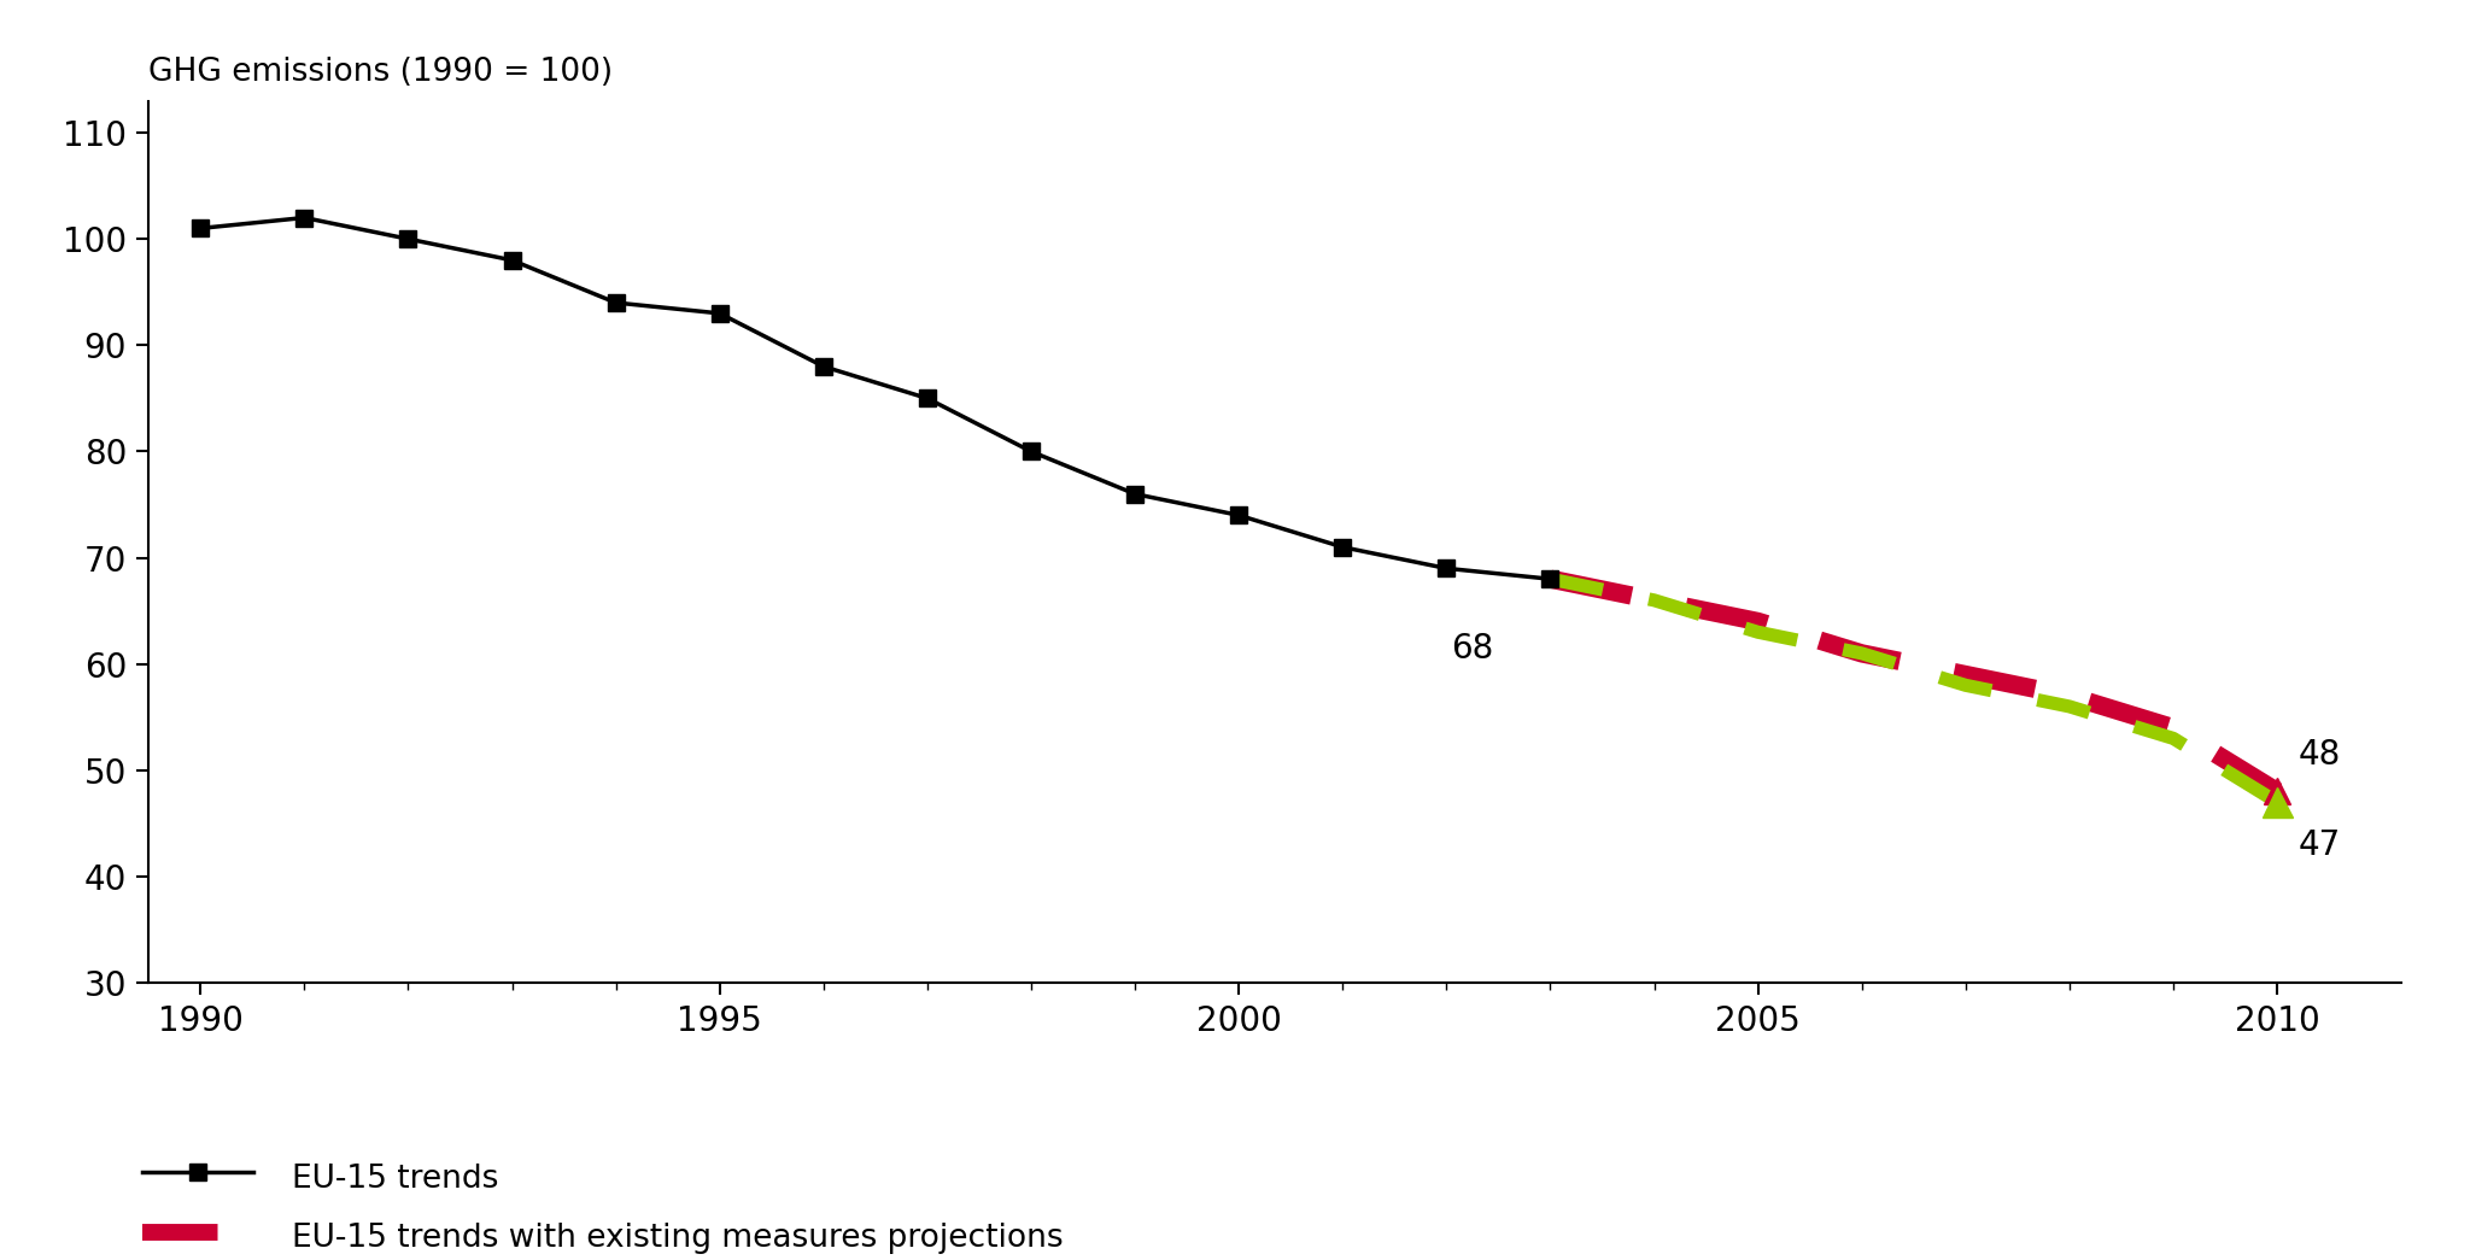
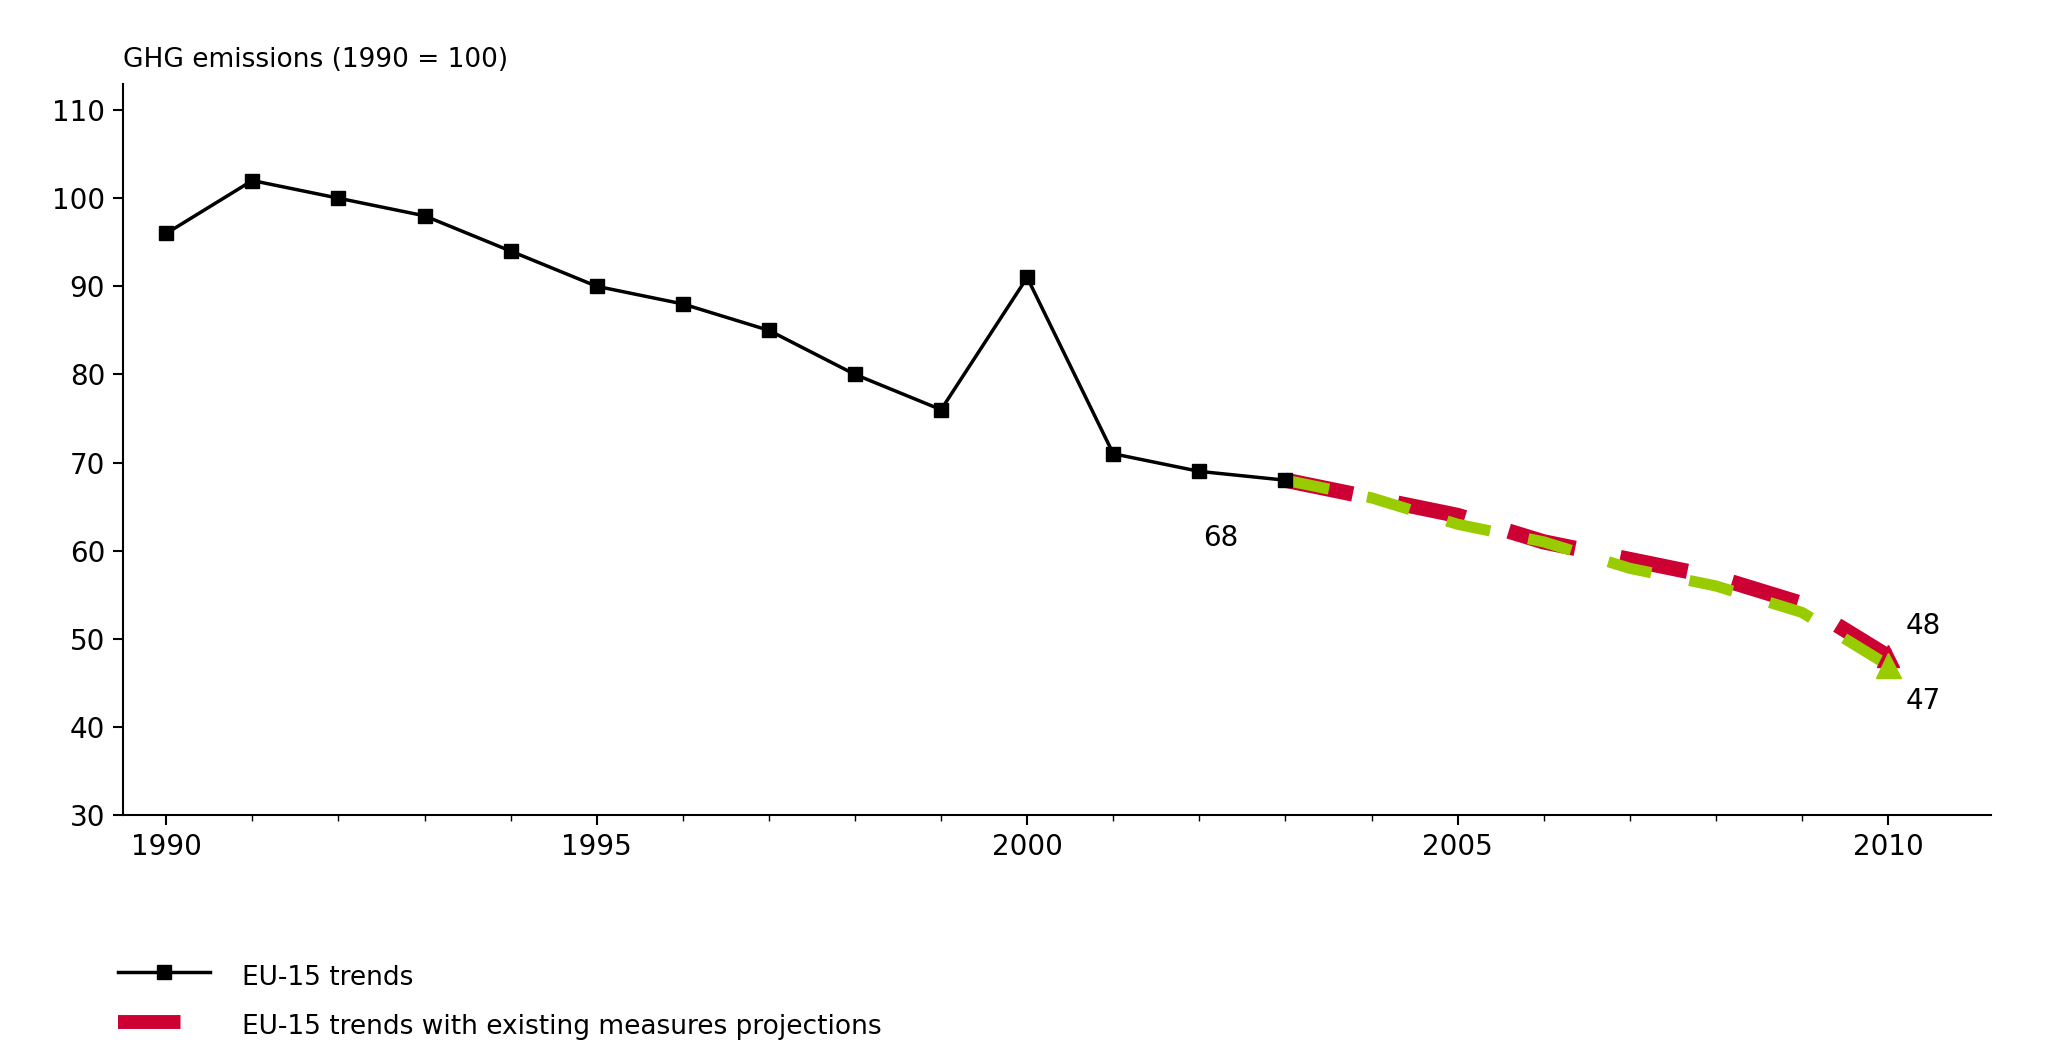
EU-15 trends/1990: 101 -> 96
EU-15 trends/1995: 93 -> 90
EU-15 trends/2000: 74 -> 91
